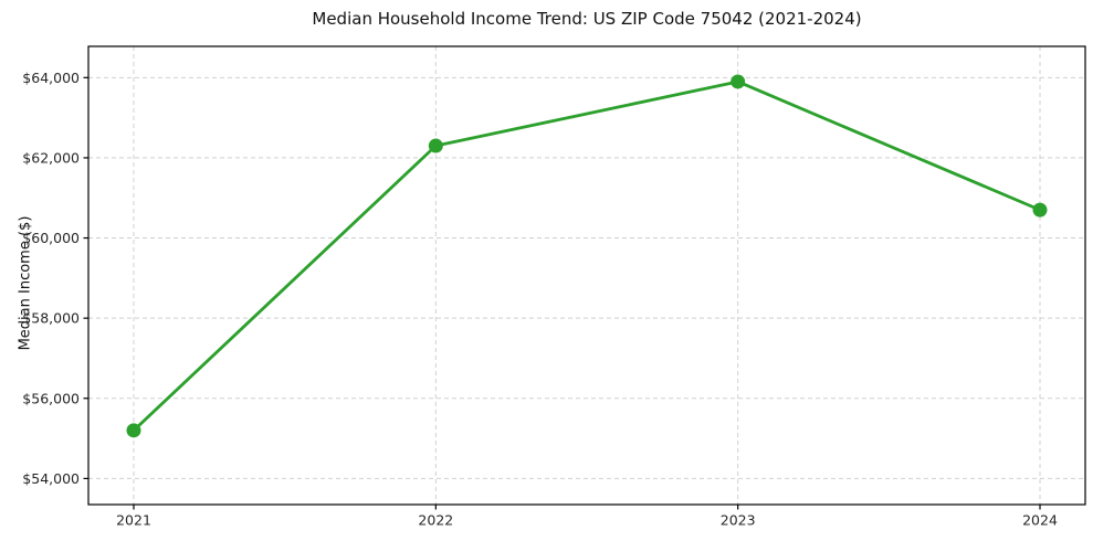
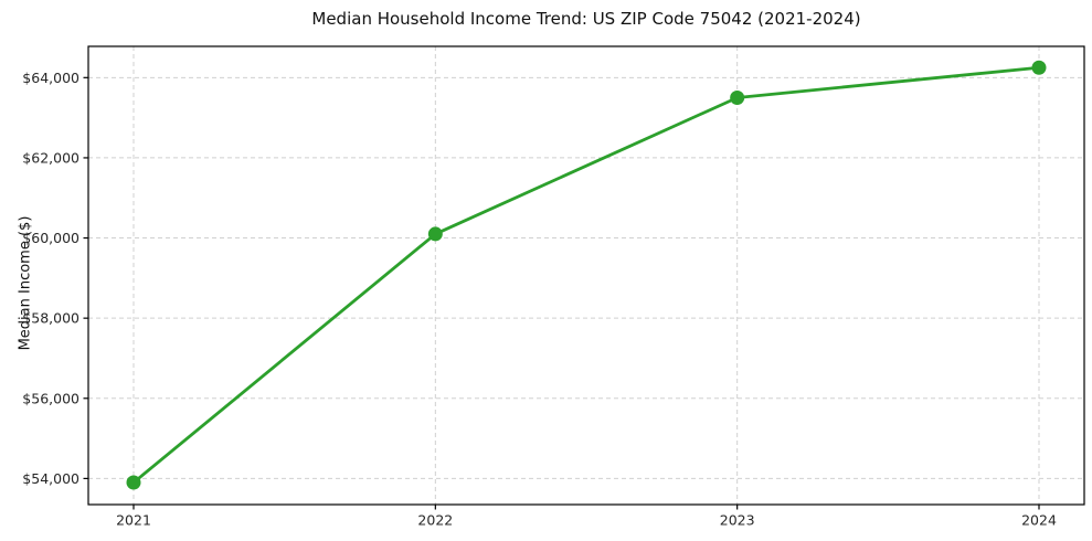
2021: $55200 -> $53900
2022: $62300 -> $60100
2023: $63900 -> $63500
2024: $60700 -> $64200
